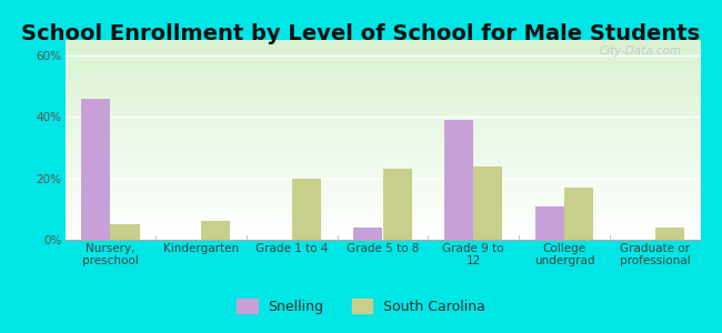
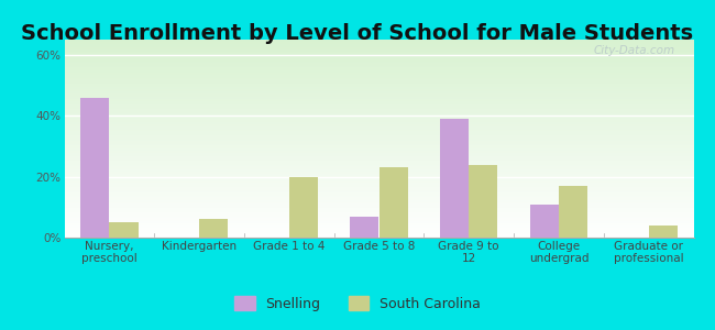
Snelling/Grade 5 to 8: 4% -> 7%
